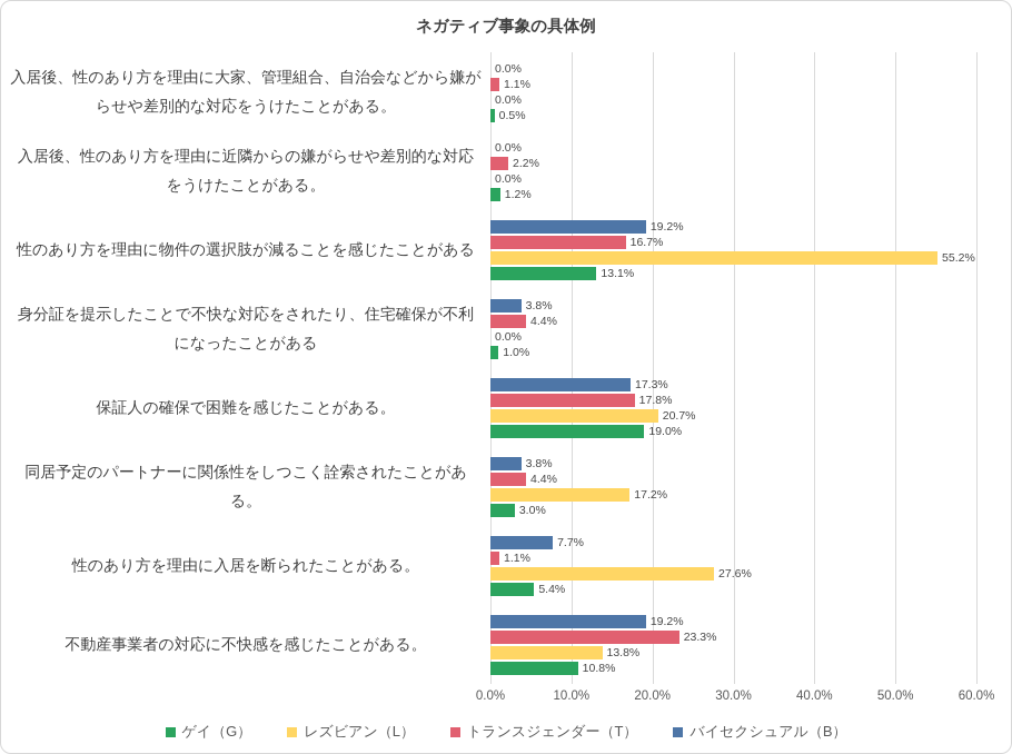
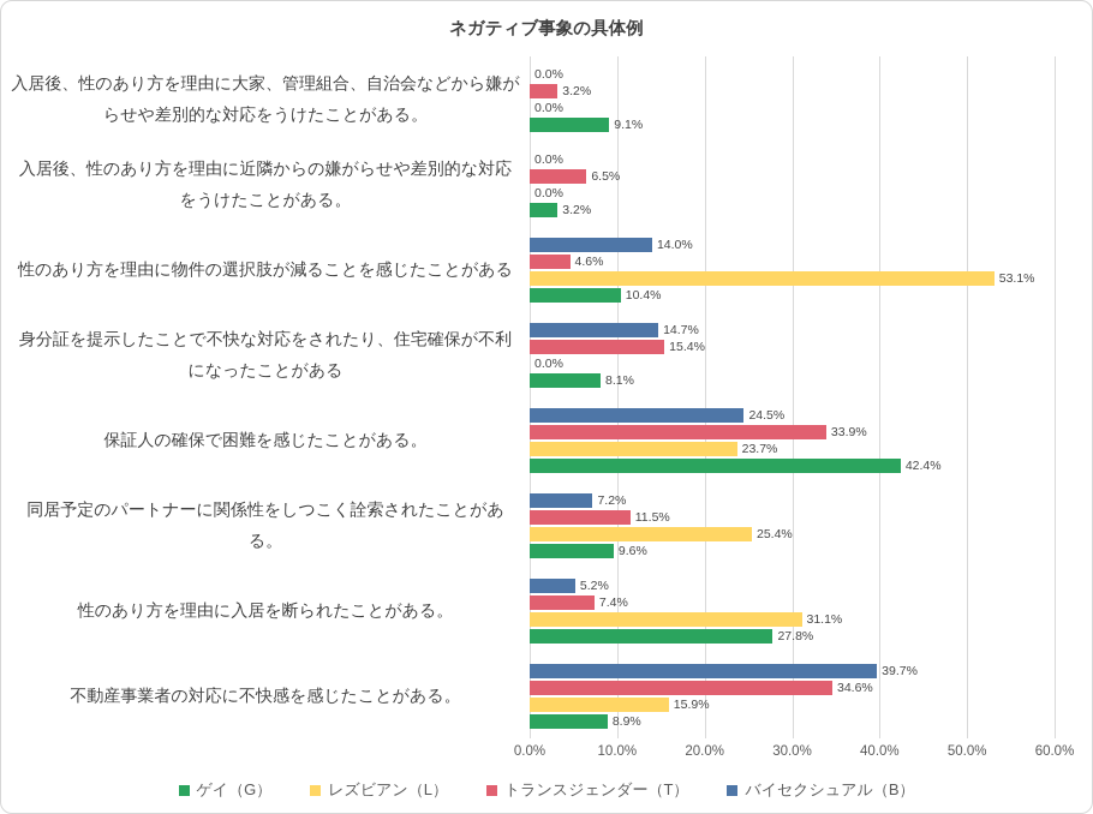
ゲイ（G）/入居後、性のあり方を理由に大家、管理組合、自治会などから嫌がらせや差別的な対応をうけたことがある。: 0.5% -> 9.1%
トランスジェンダー（T）/入居後、性のあり方を理由に大家、管理組合、自治会などから嫌がらせや差別的な対応をうけたことがある。: 1.1% -> 3.2%
ゲイ（G）/入居後、性のあり方を理由に近隣からの嫌がらせや差別的な対応をうけたことがある。: 1.2% -> 3.2%
トランスジェンダー（T）/入居後、性のあり方を理由に近隣からの嫌がらせや差別的な対応をうけたことがある。: 2.2% -> 6.5%
ゲイ（G）/性のあり方を理由に物件の選択肢が減ることを感じたことがある: 13.1% -> 10.4%
レズビアン（L）/性のあり方を理由に物件の選択肢が減ることを感じたことがある: 55.2% -> 53.1%
トランスジェンダー（T）/性のあり方を理由に物件の選択肢が減ることを感じたことがある: 16.7% -> 4.6%
バイセクシュアル（B）/性のあり方を理由に物件の選択肢が減ることを感じたことがある: 19.2% -> 14.0%
ゲイ（G）/身分証を提示したことで不快な対応をされたり、住宅確保が不利になったことがある: 1.0% -> 8.1%
トランスジェンダー（T）/身分証を提示したことで不快な対応をされたり、住宅確保が不利になったことがある: 4.4% -> 15.4%
バイセクシュアル（B）/身分証を提示したことで不快な対応をされたり、住宅確保が不利になったことがある: 3.8% -> 14.7%
ゲイ（G）/保証人の確保で困難を感じたことがある。: 19.0% -> 42.4%
レズビアン（L）/保証人の確保で困難を感じたことがある。: 20.7% -> 23.7%
トランスジェンダー（T）/保証人の確保で困難を感じたことがある。: 17.8% -> 33.9%
バイセクシュアル（B）/保証人の確保で困難を感じたことがある。: 17.3% -> 24.5%
ゲイ（G）/同居予定のパートナーに関係性をしつこく詮索されたことがある。: 3.0% -> 9.6%
レズビアン（L）/同居予定のパートナーに関係性をしつこく詮索されたことがある。: 17.2% -> 25.4%
トランスジェンダー（T）/同居予定のパートナーに関係性をしつこく詮索されたことがある。: 4.4% -> 11.5%
バイセクシュアル（B）/同居予定のパートナーに関係性をしつこく詮索されたことがある。: 3.8% -> 7.2%
ゲイ（G）/性のあり方を理由に入居を断られたことがある。: 5.4% -> 27.8%
レズビアン（L）/性のあり方を理由に入居を断られたことがある。: 27.6% -> 31.1%
トランスジェンダー（T）/性のあり方を理由に入居を断られたことがある。: 1.1% -> 7.4%
バイセクシュアル（B）/性のあり方を理由に入居を断られたことがある。: 7.7% -> 5.2%
ゲイ（G）/不動産事業者の対応に不快感を感じたことがある。: 10.8% -> 8.9%
レズビアン（L）/不動産事業者の対応に不快感を感じたことがある。: 13.8% -> 15.9%
トランスジェンダー（T）/不動産事業者の対応に不快感を感じたことがある。: 23.3% -> 34.6%
バイセクシュアル（B）/不動産事業者の対応に不快感を感じたことがある。: 19.2% -> 39.7%
